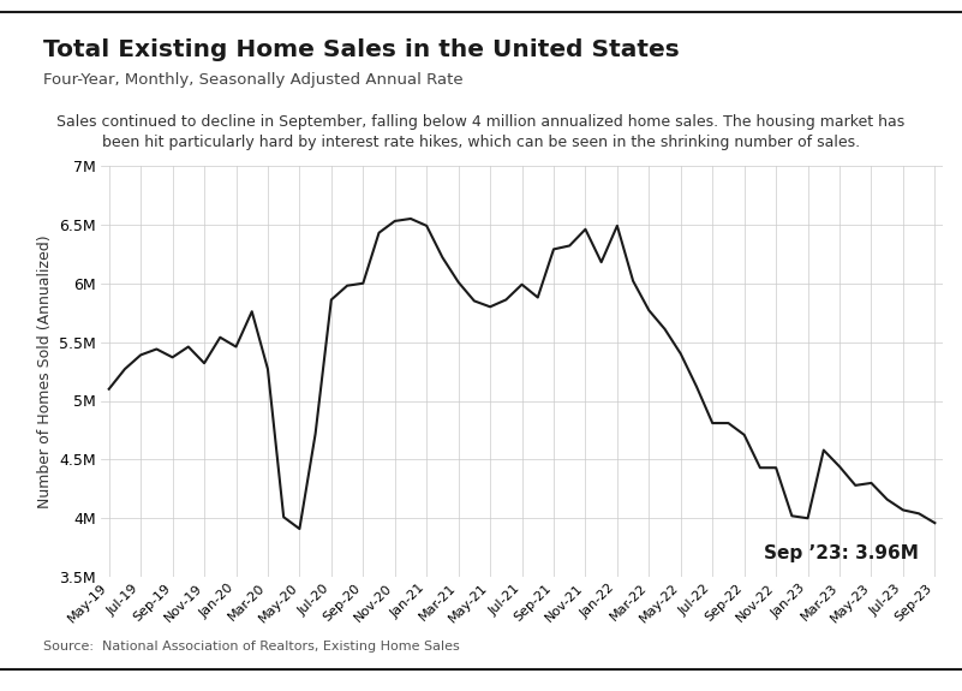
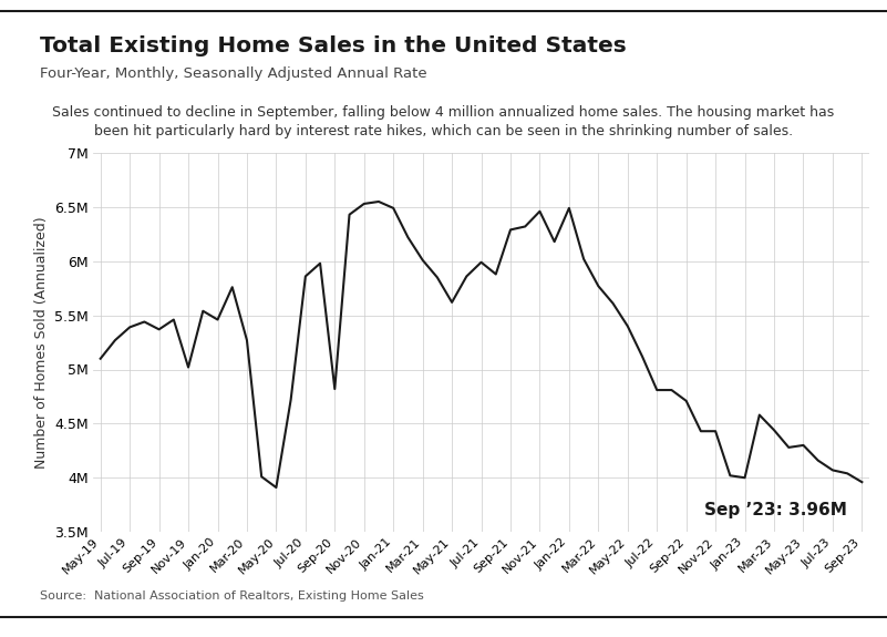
Nov-19: 5.32M -> 5.02M
Sep-20: 6.00M -> 4.82M
May-21: 5.80M -> 5.62M
